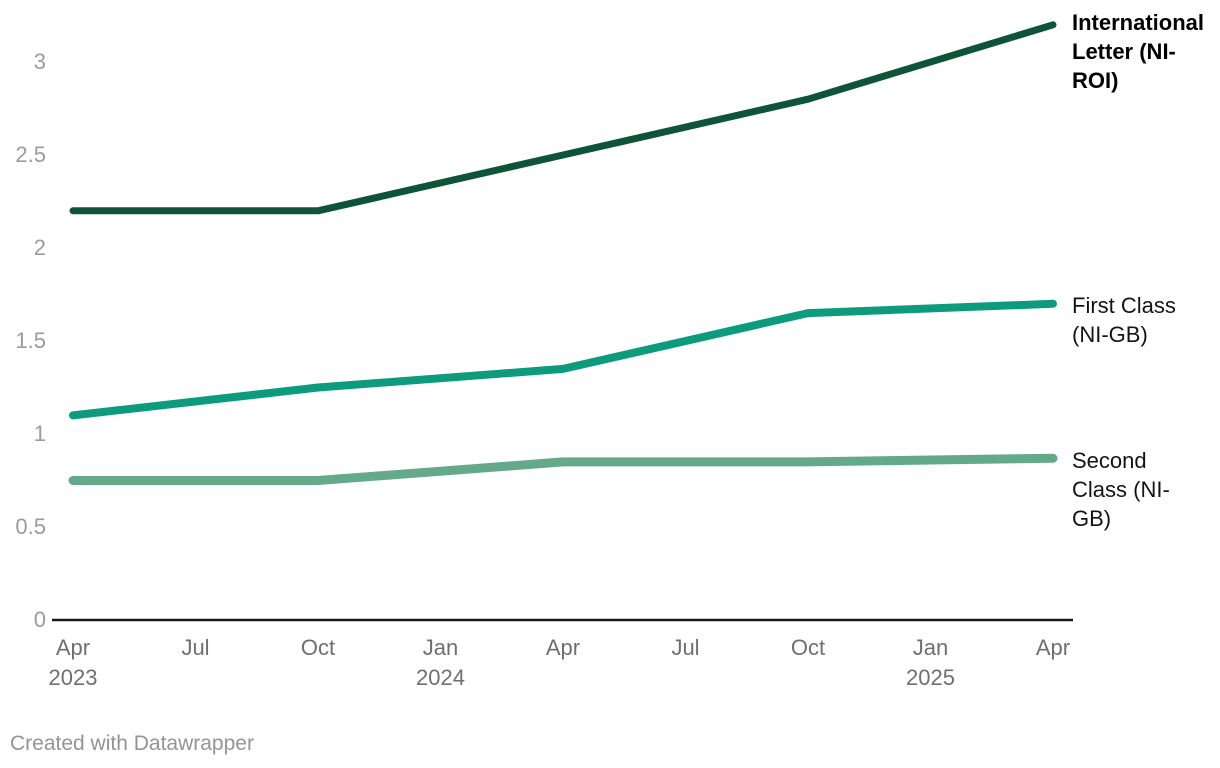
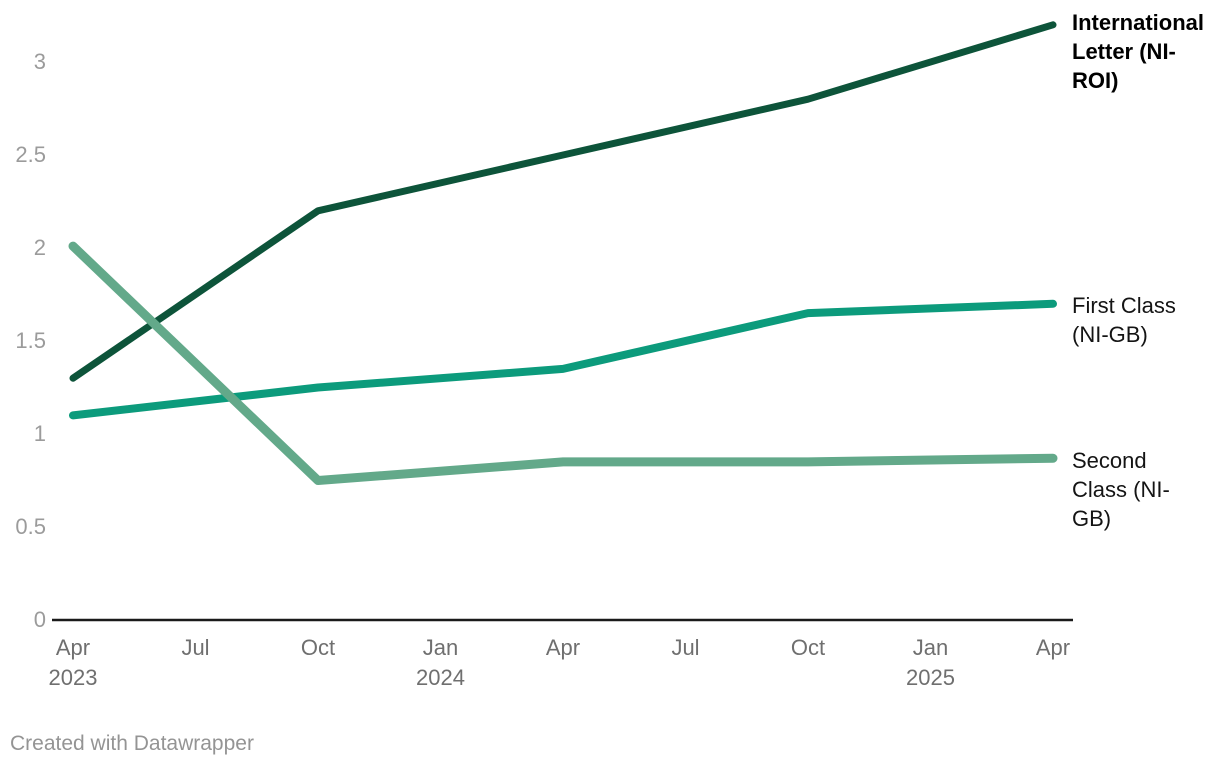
International Letter (NI-ROI)/Apr 2023: 2.2 -> 1.3
Second Class (NI-GB)/Apr 2023: 0.75 -> 2.01
